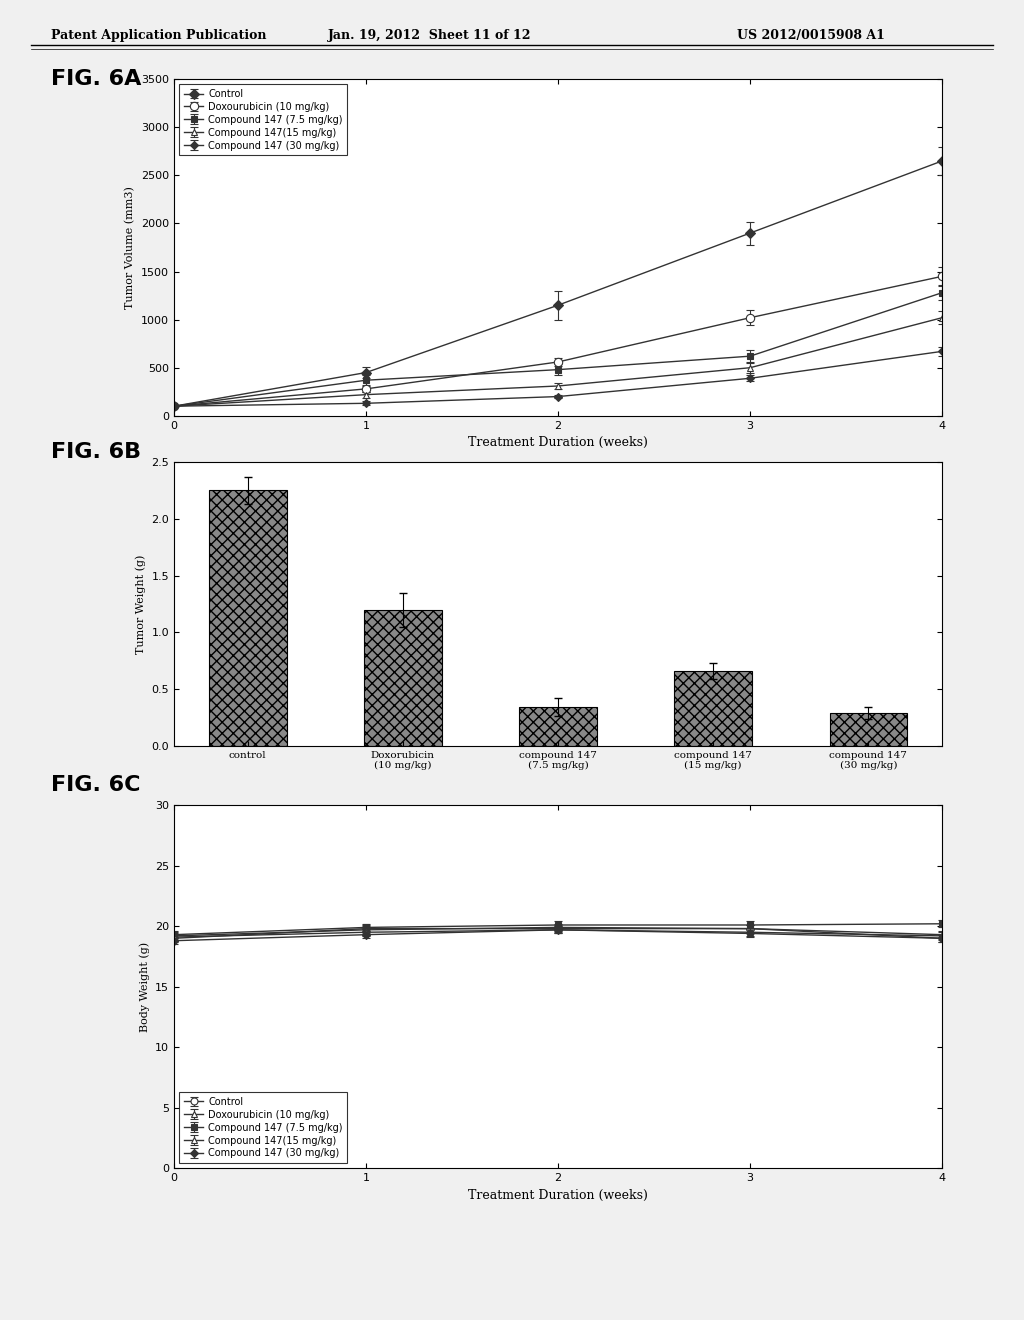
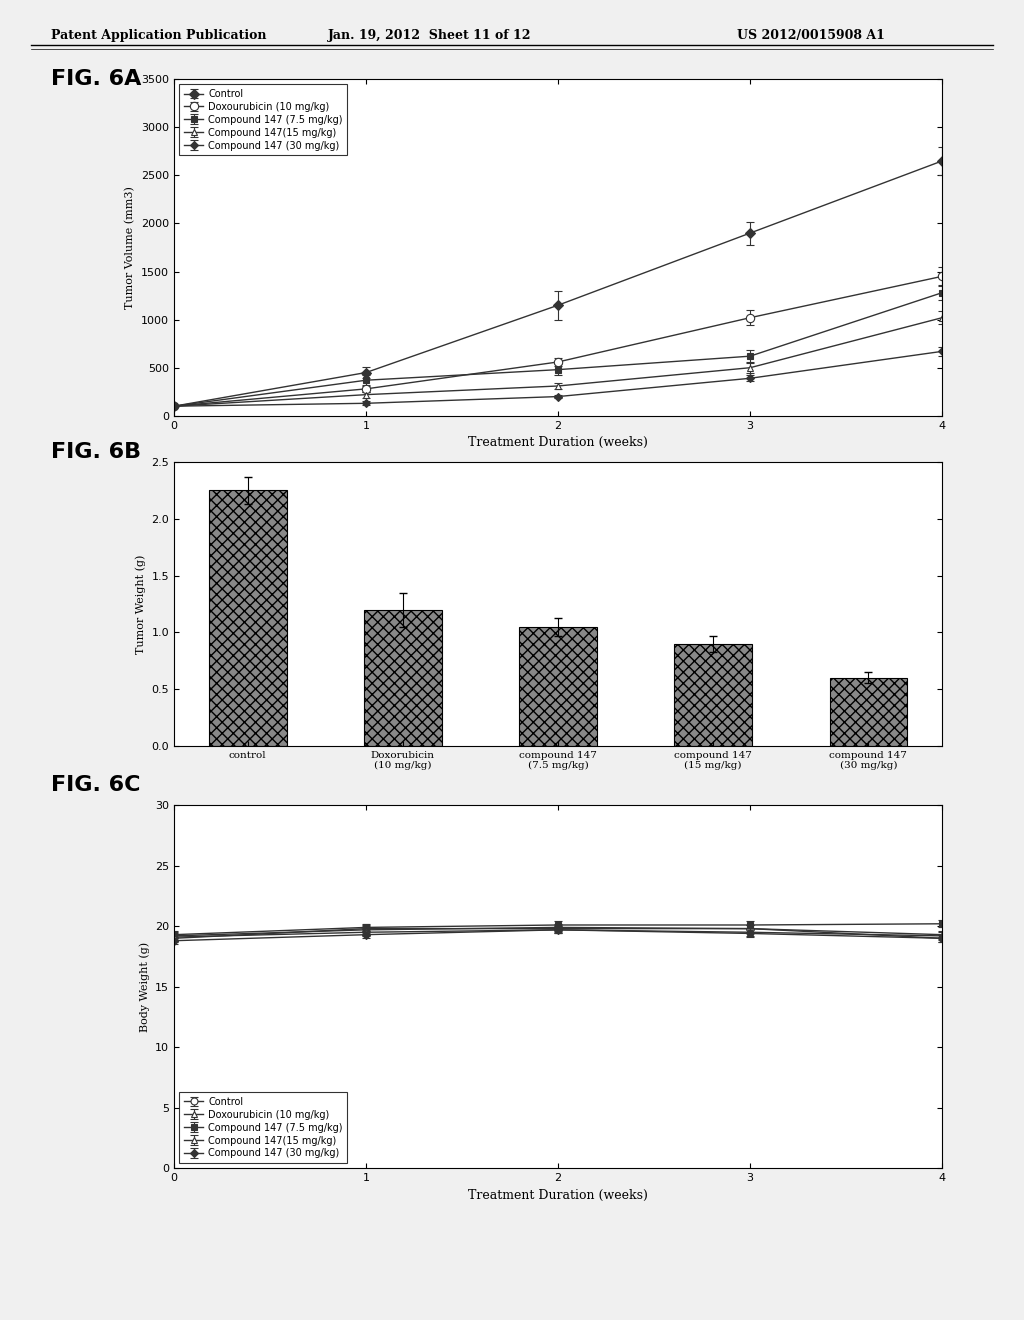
compound 147 (7.5 mg/kg): 0.34 -> 1.05
compound 147 (15 mg/kg): 0.66 -> 0.90
compound 147 (30 mg/kg): 0.29 -> 0.60
